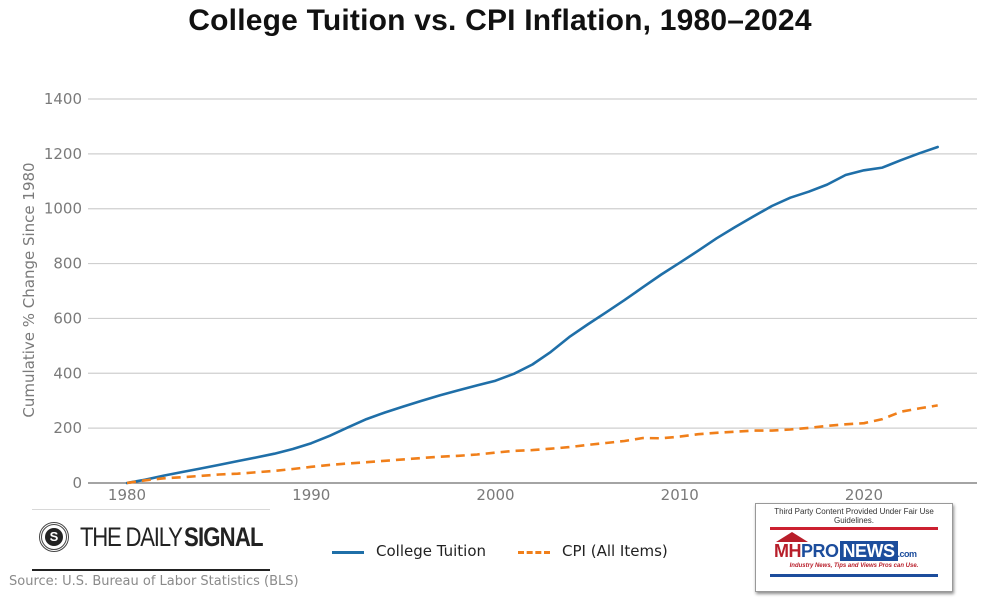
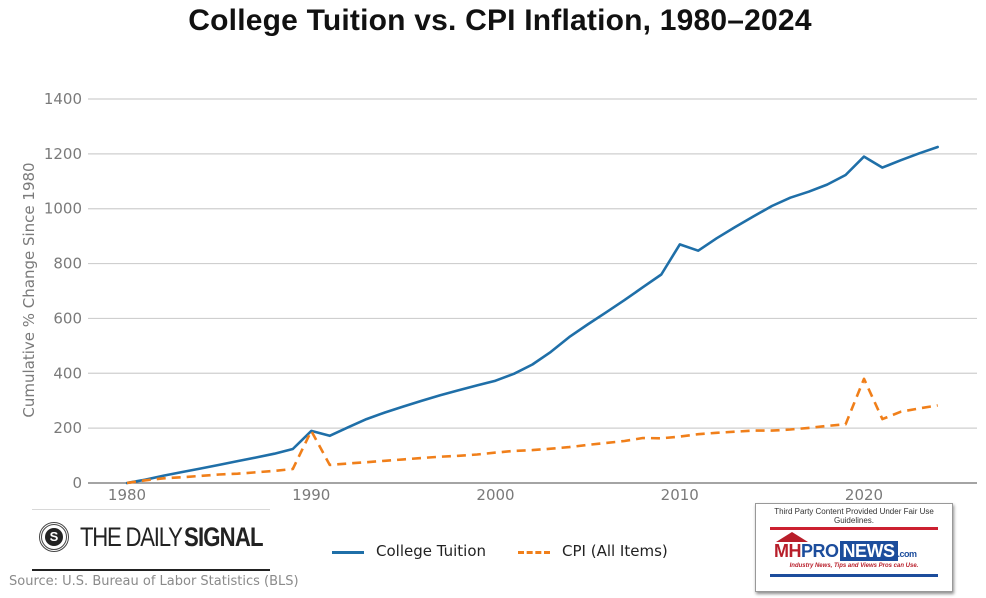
College Tuition/1990: 140 -> 190
CPI (All Items)/1990: 60 -> 190
College Tuition/2010: 800 -> 870
College Tuition/2020: 1140 -> 1190
CPI (All Items)/2020: 220 -> 380
